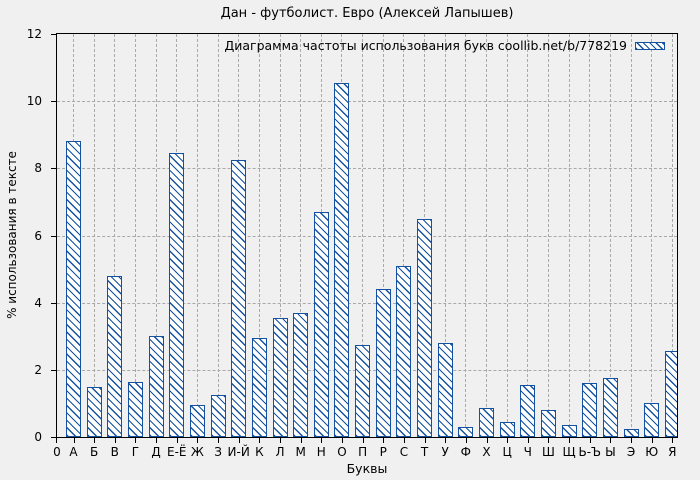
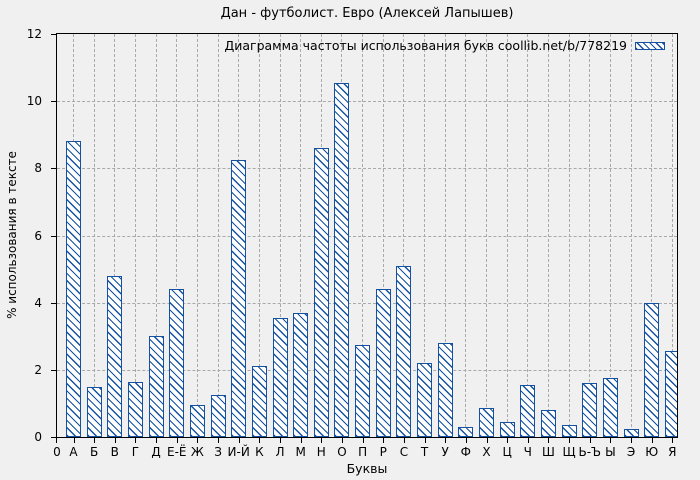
Е-Ё: 8.4 -> 4.4
К: 3.0 -> 2.1
Н: 6.7 -> 8.6
Т: 6.5 -> 2.2
Ю: 1.0 -> 4.0
